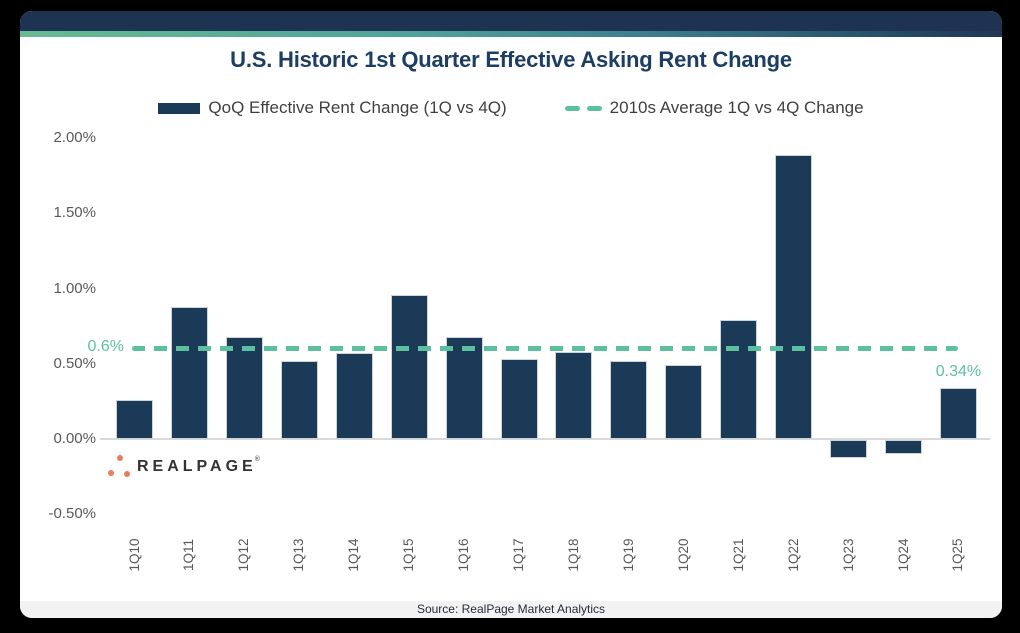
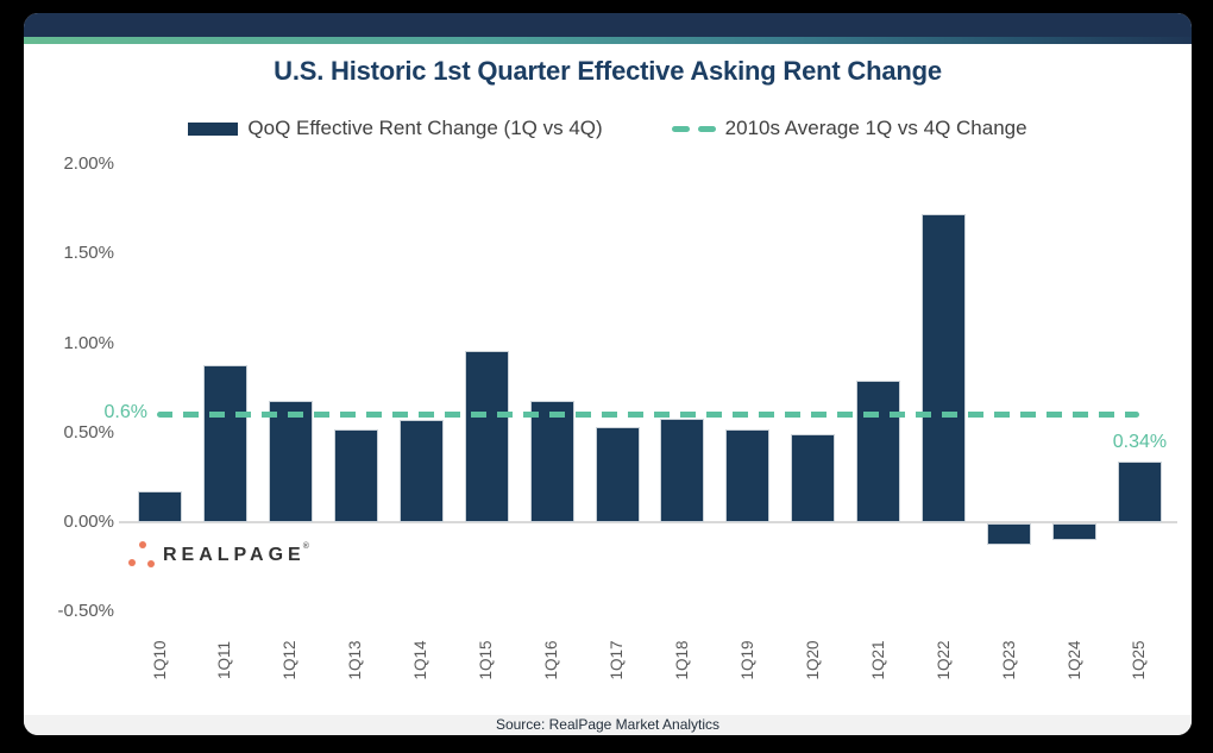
1Q10: 0.26% -> 0.17%
1Q22: 1.89% -> 1.72%
